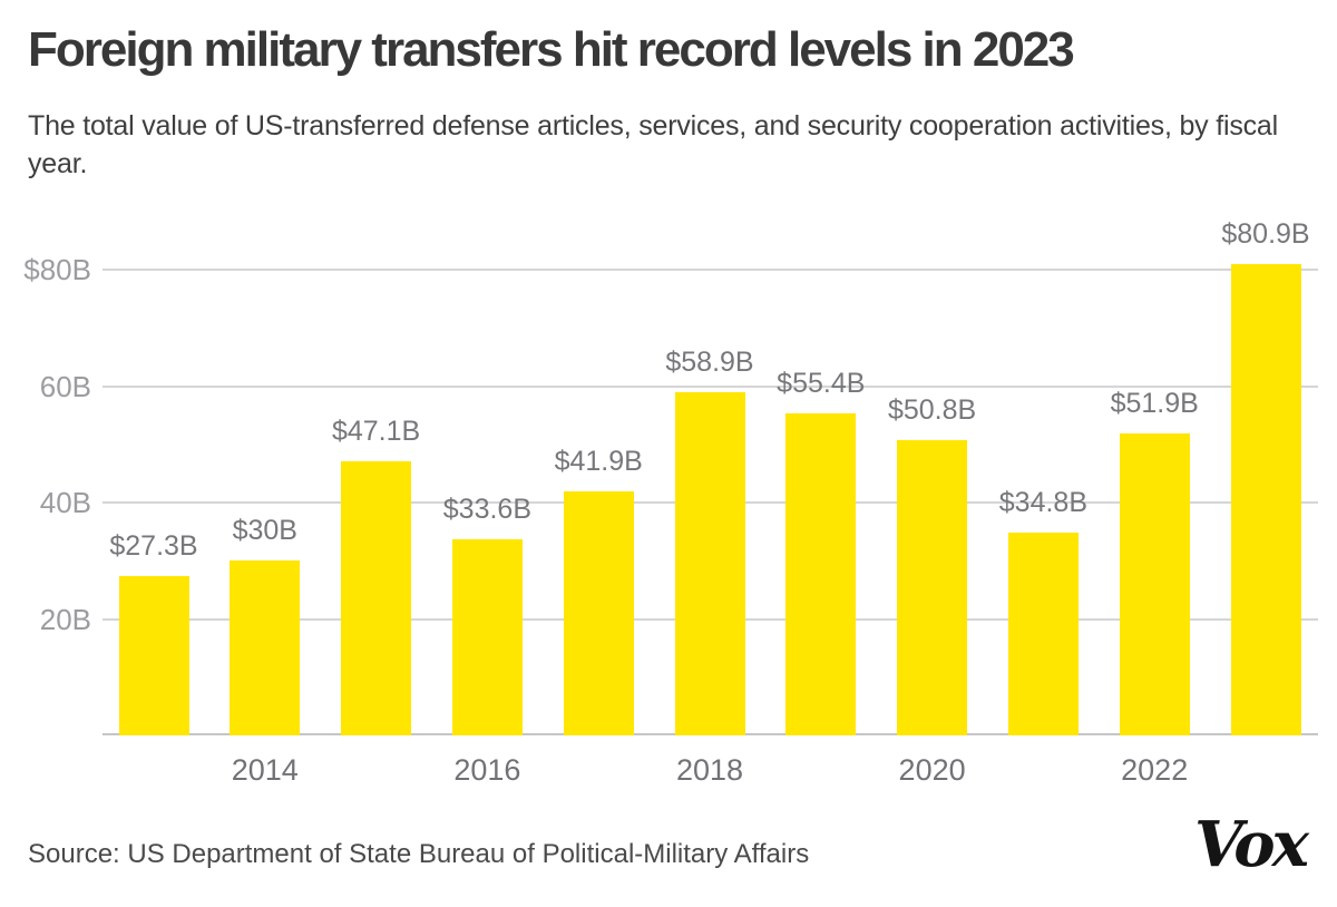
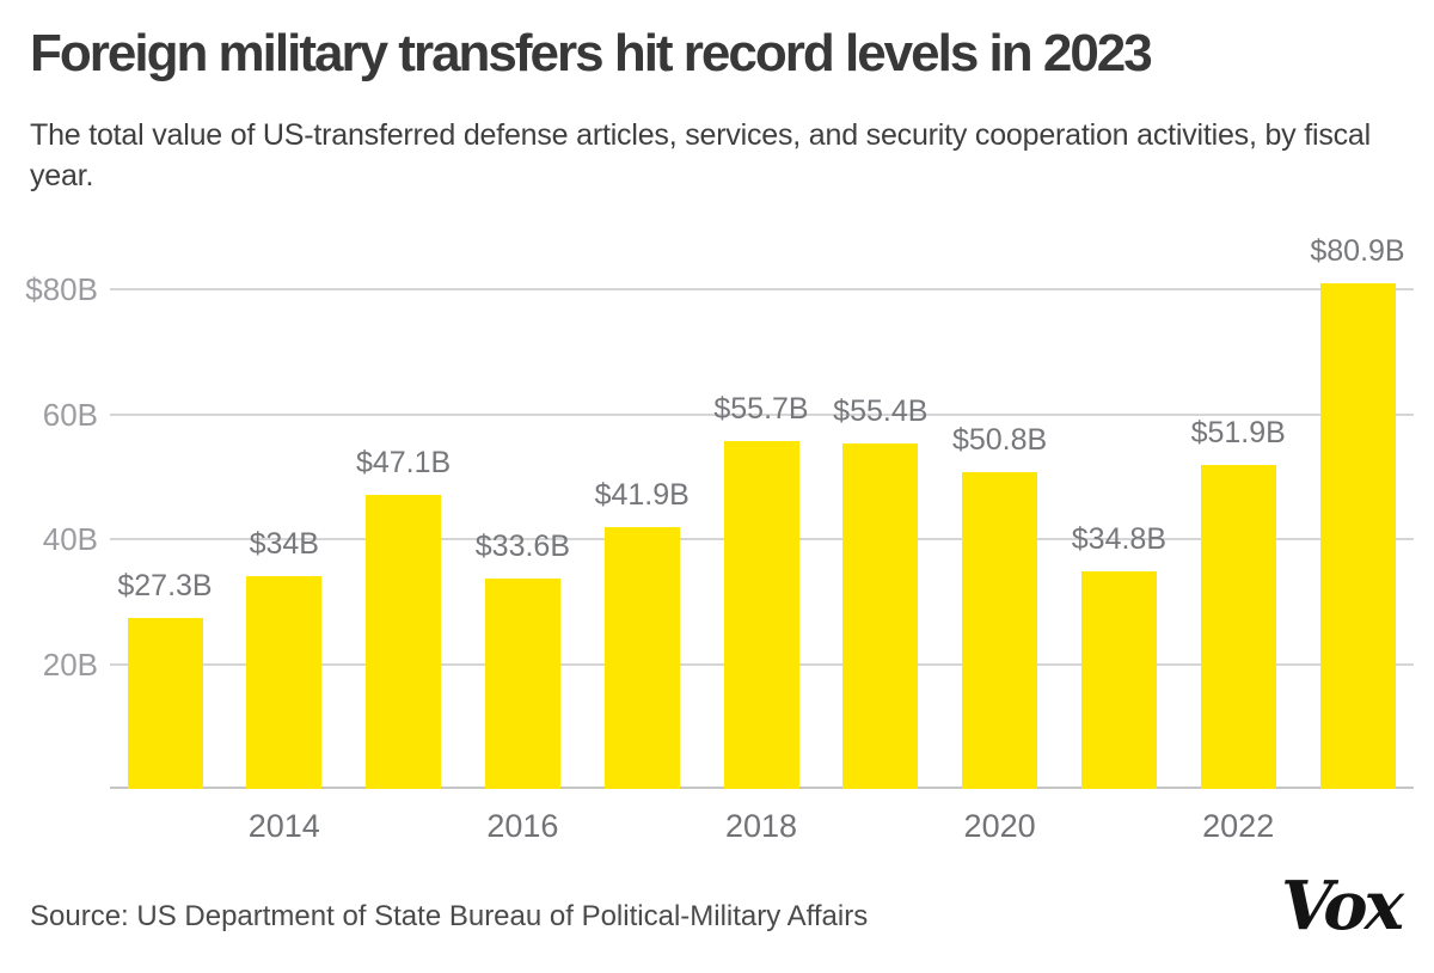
2014: $30B -> $34B
2018: $58.9B -> $55.7B
